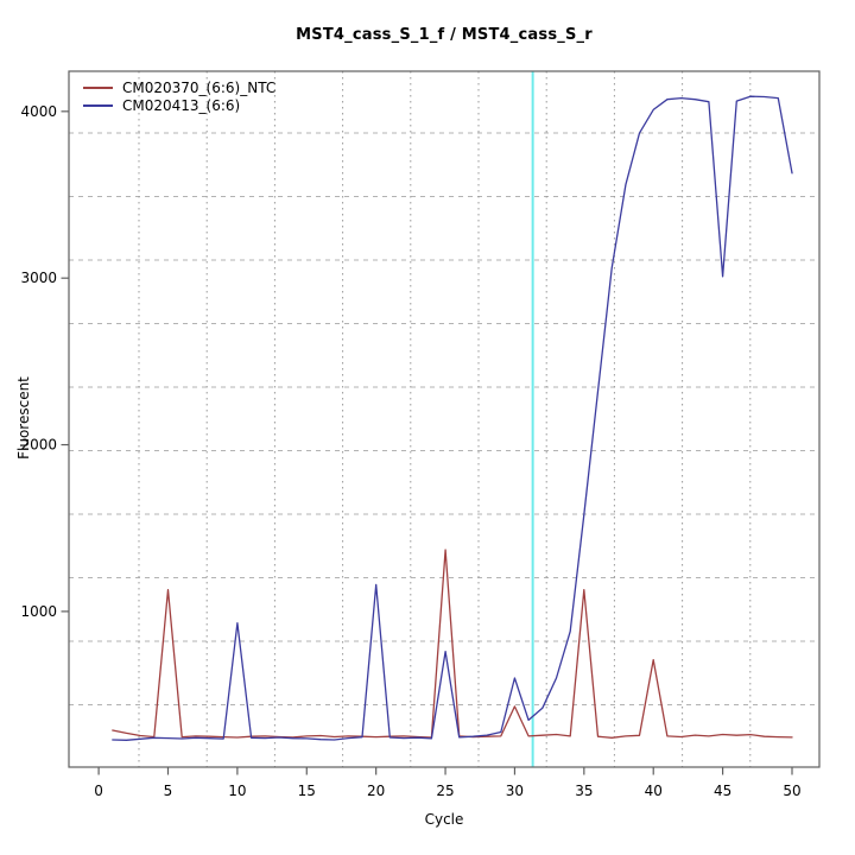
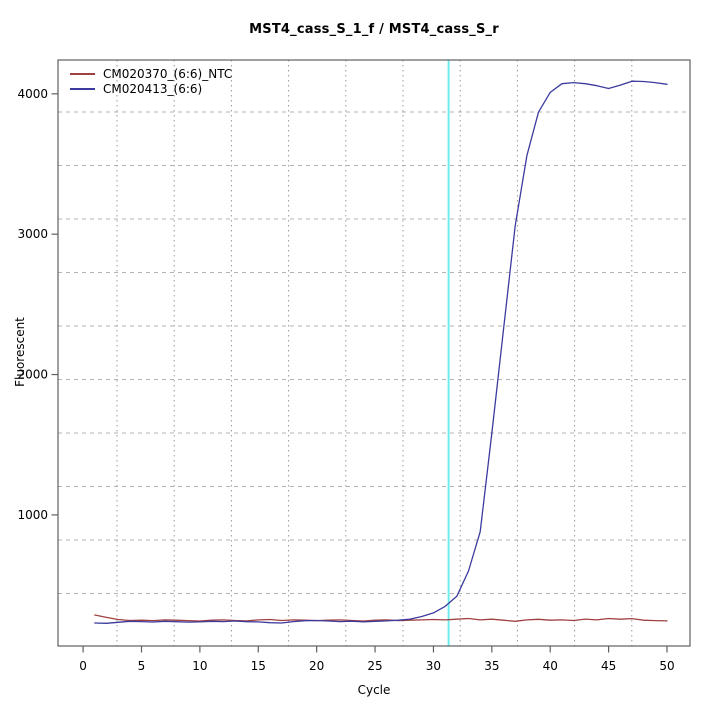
CM020370_(6:6)_NTC/5: 1130 -> 250
CM020413_(6:6)/10: 930 -> 240
CM020413_(6:6)/20: 1160 -> 250
CM020370_(6:6)_NTC/25: 1370 -> 250
CM020413_(6:6)/25: 760 -> 240
CM020370_(6:6)_NTC/30: 430 -> 260
CM020413_(6:6)/30: 600 -> 300
CM020370_(6:6)_NTC/35: 1130 -> 260
CM020370_(6:6)_NTC/40: 710 -> 250
CM020413_(6:6)/45: 3010 -> 4040
CM020413_(6:6)/50: 3630 -> 4070
